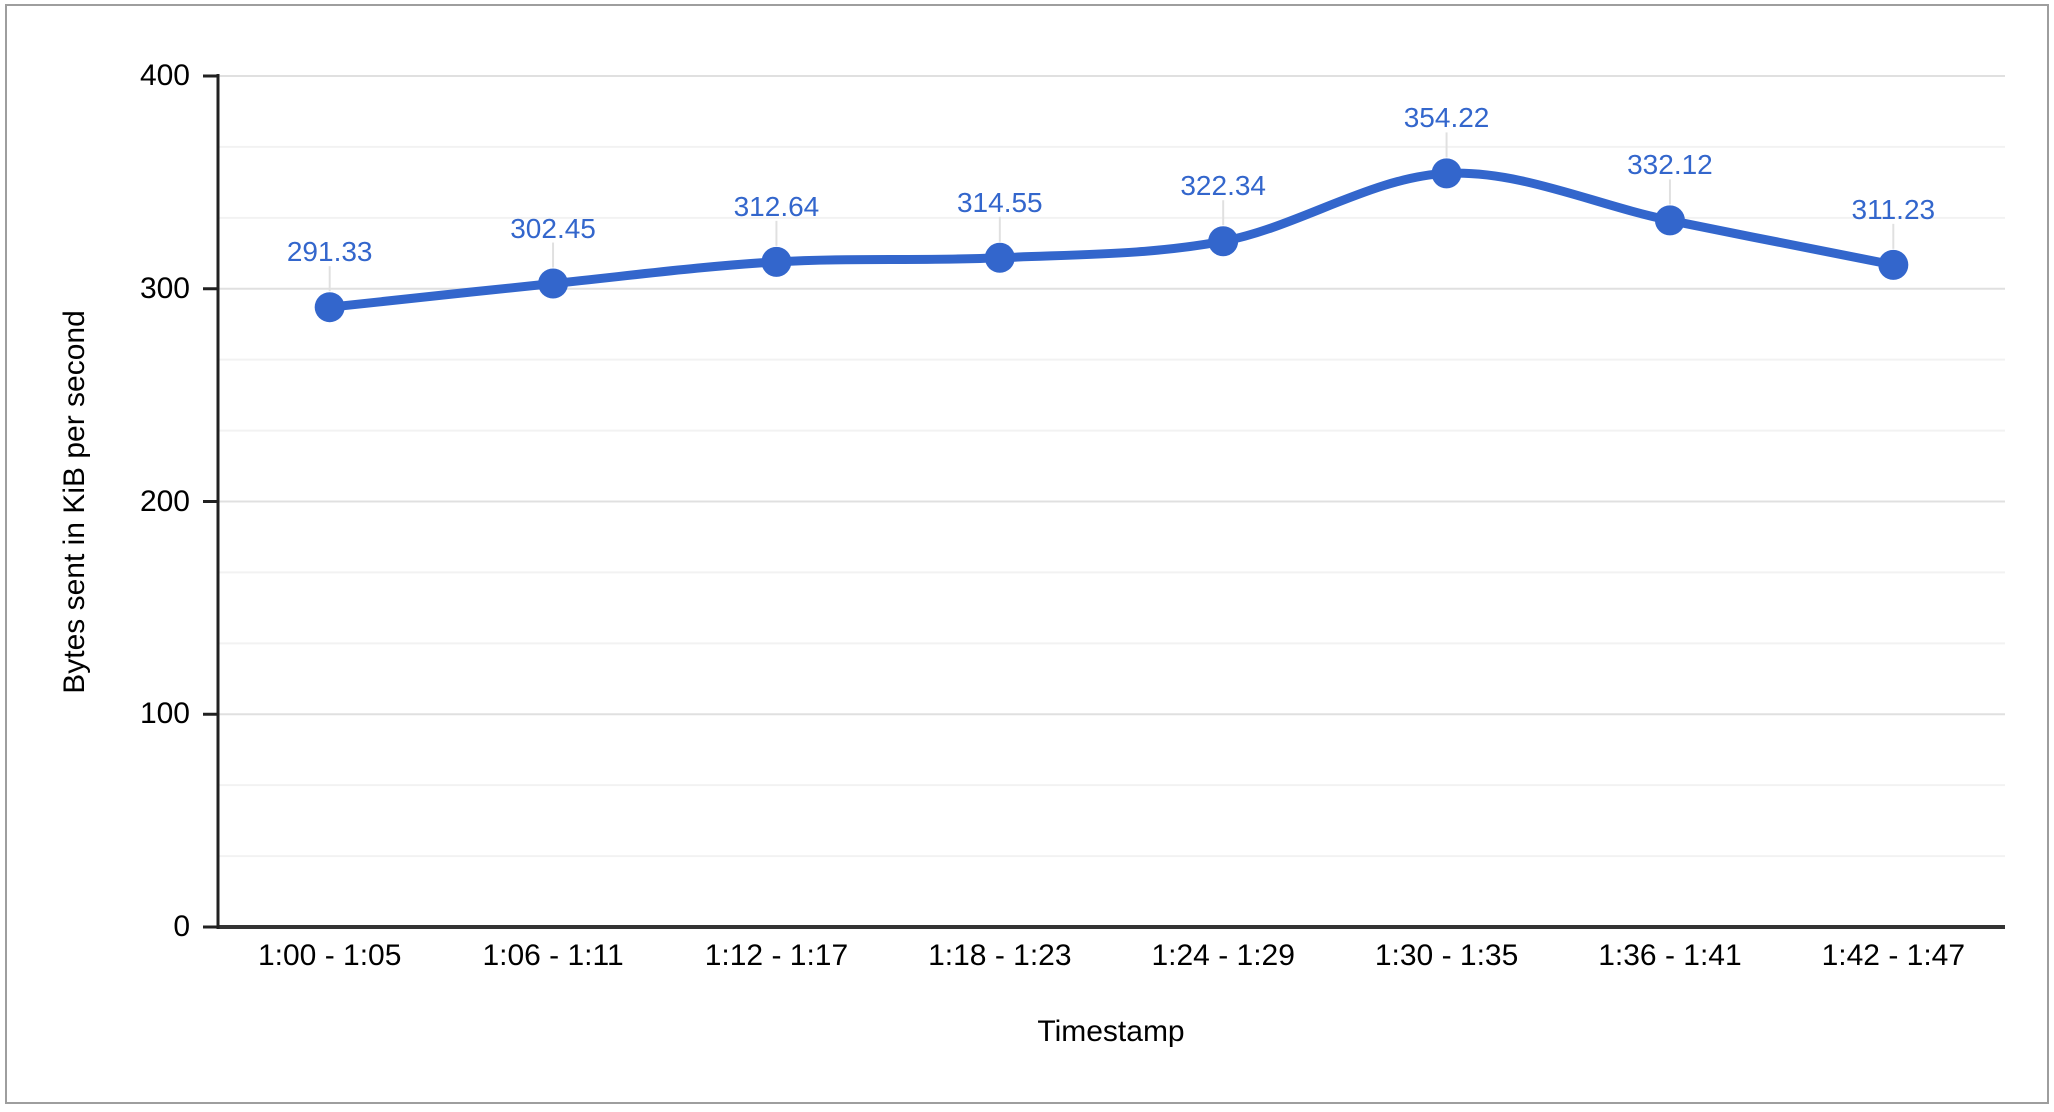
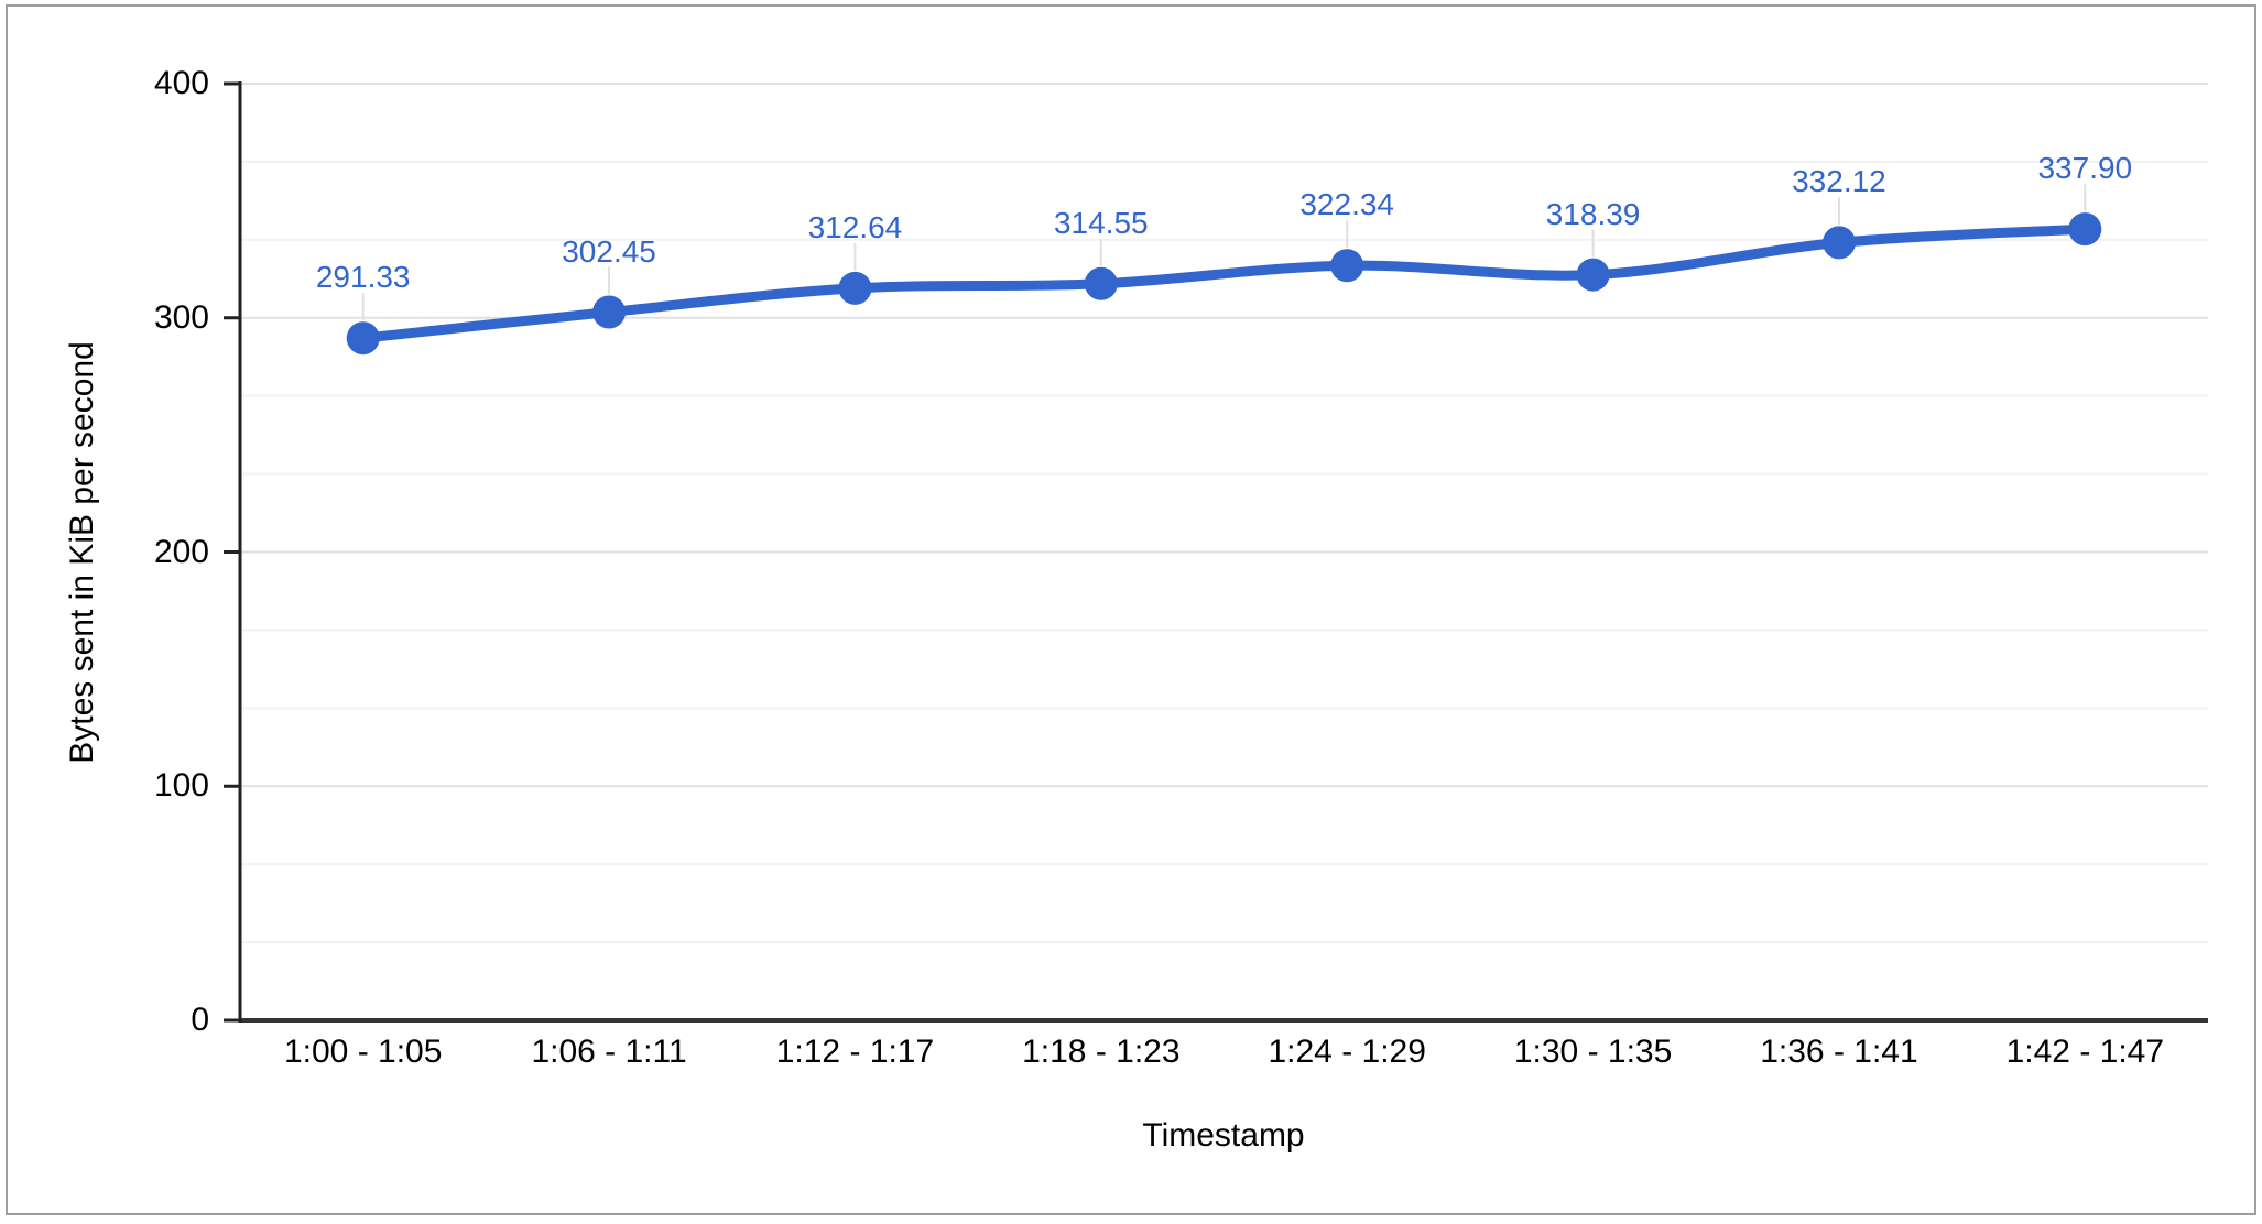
1:30 - 1:35: 354.22 -> 318.39
1:42 - 1:47: 311.23 -> 337.90
